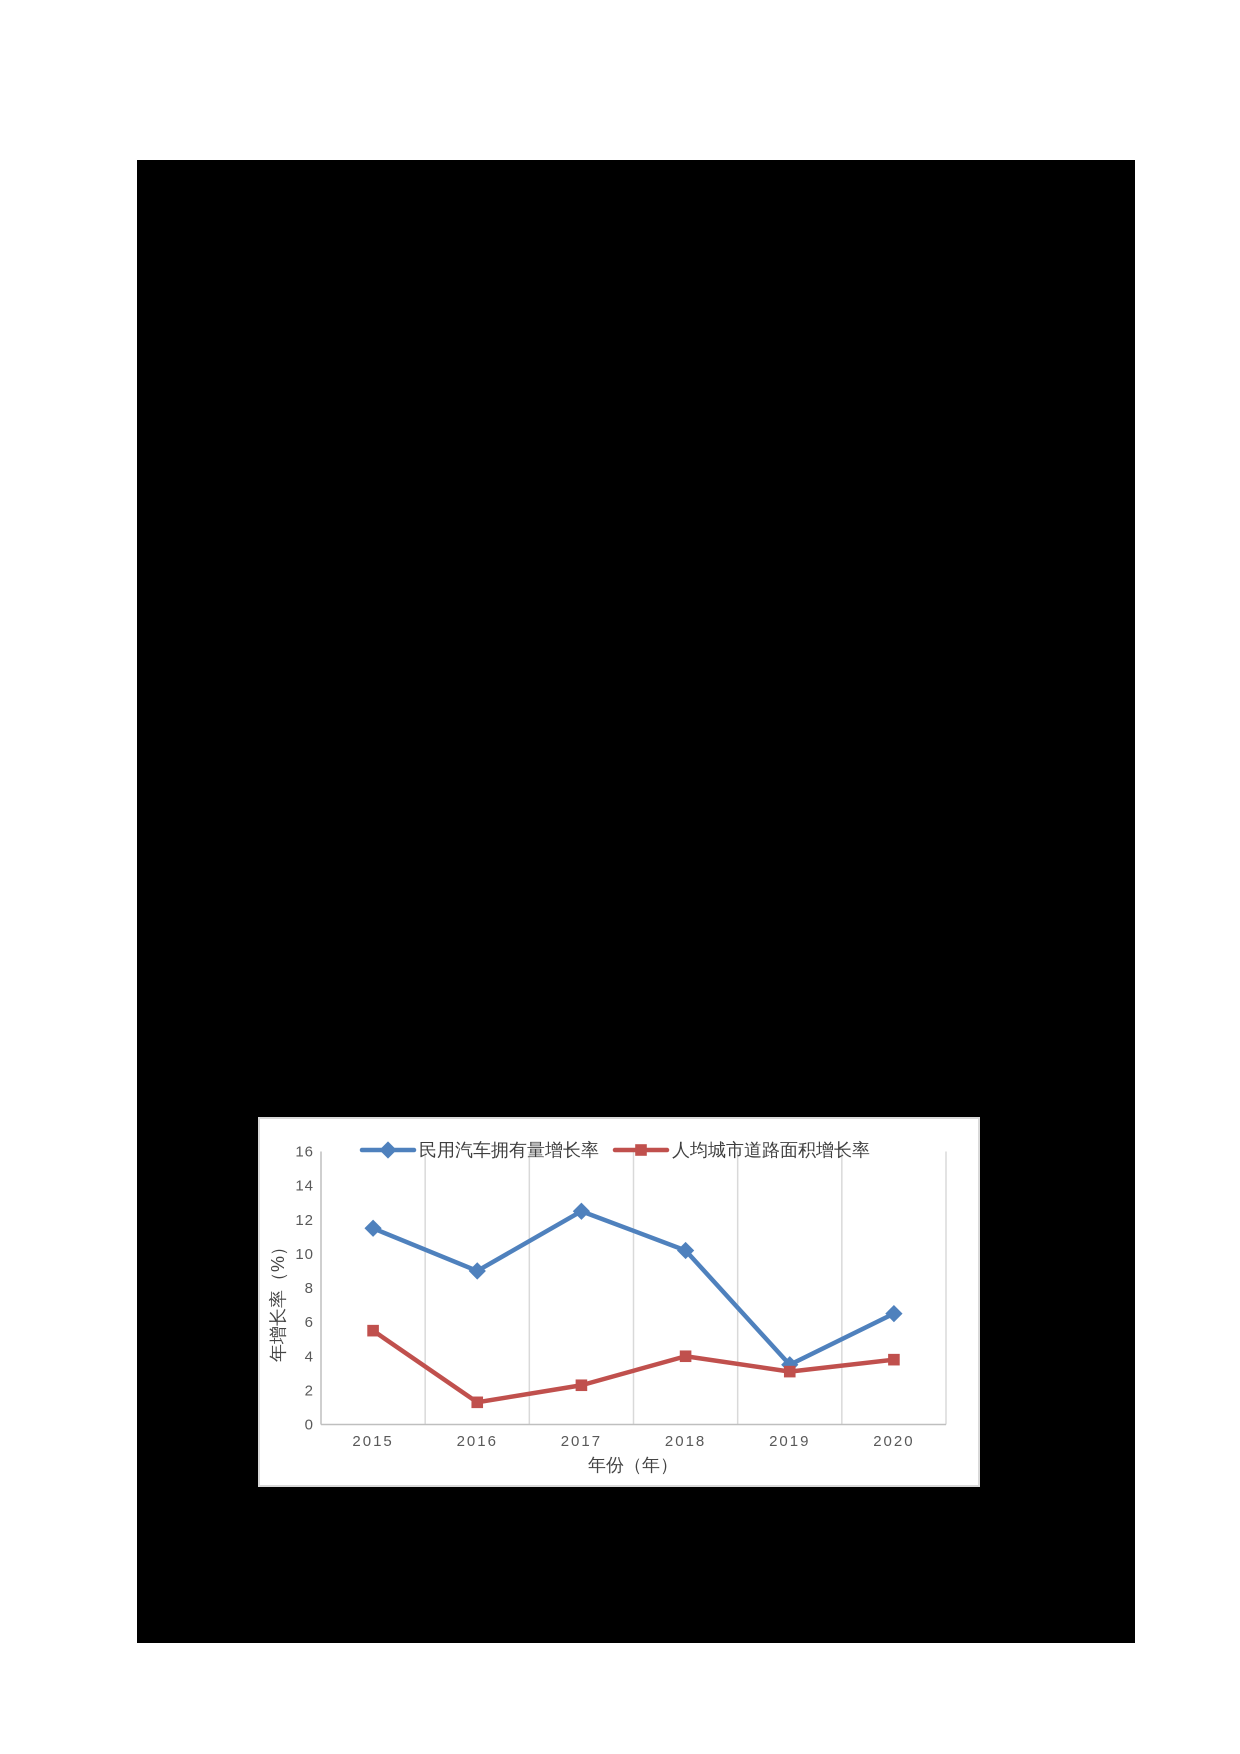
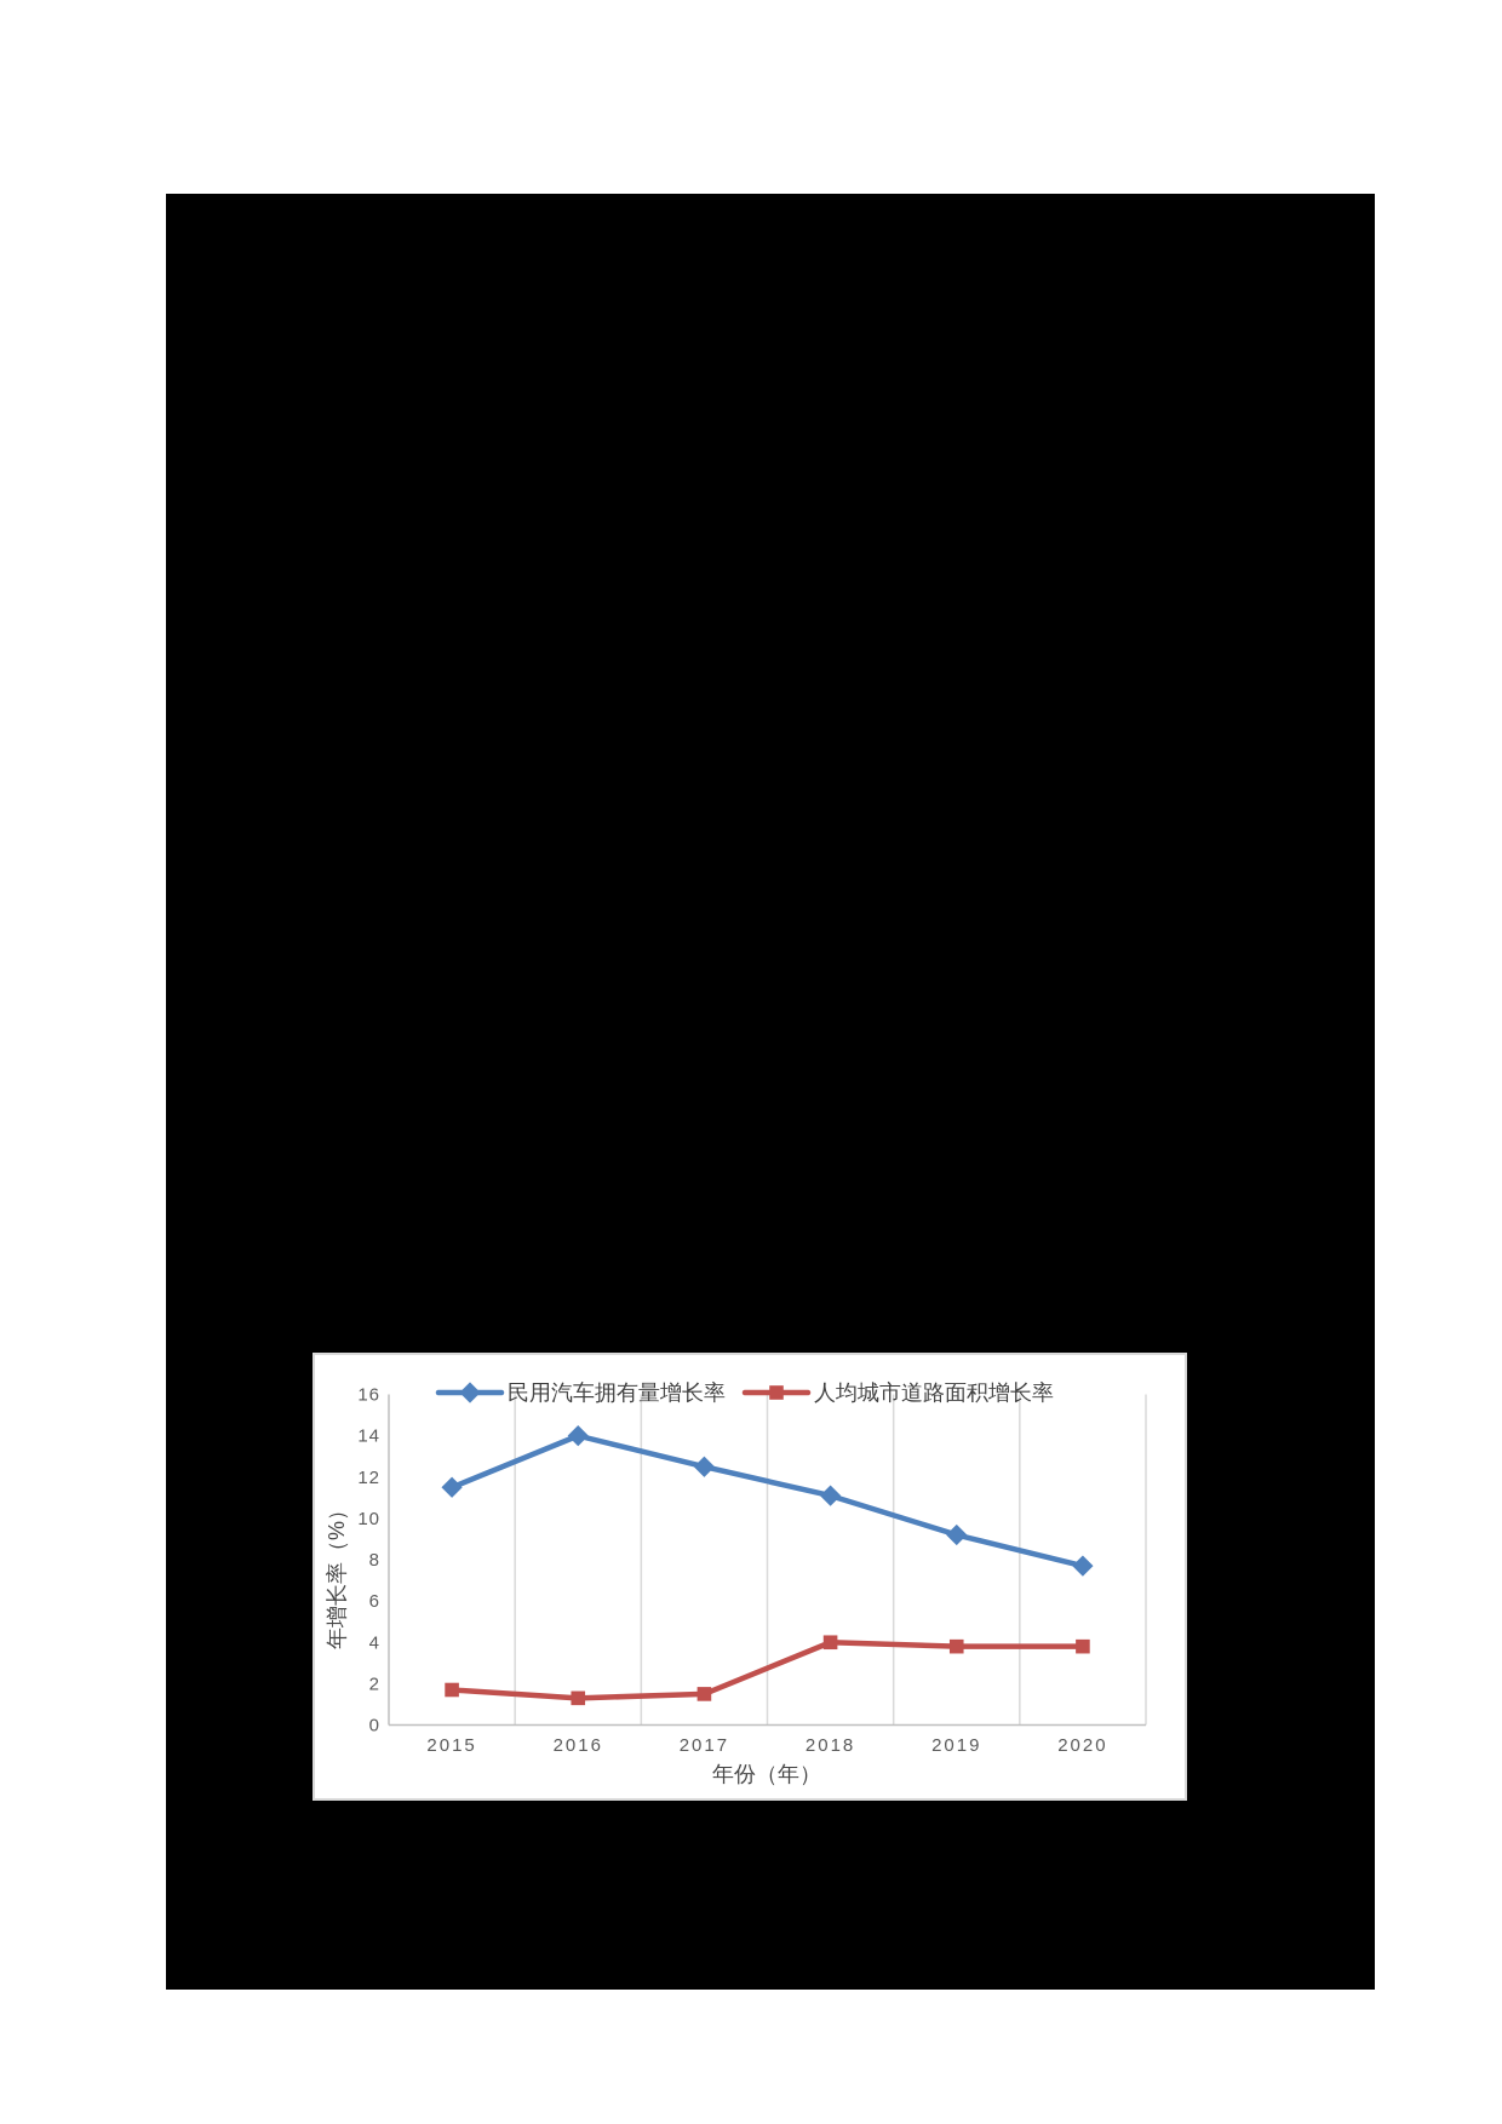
人均城市道路面积增长率/2015: 5.5 -> 1.7
民用汽车拥有量增长率/2016: 9.0 -> 14.0
人均城市道路面积增长率/2017: 2.3 -> 1.5
民用汽车拥有量增长率/2018: 10.2 -> 11.1
民用汽车拥有量增长率/2019: 3.5 -> 9.2
人均城市道路面积增长率/2019: 3.1 -> 3.8
民用汽车拥有量增长率/2020: 6.5 -> 7.7
